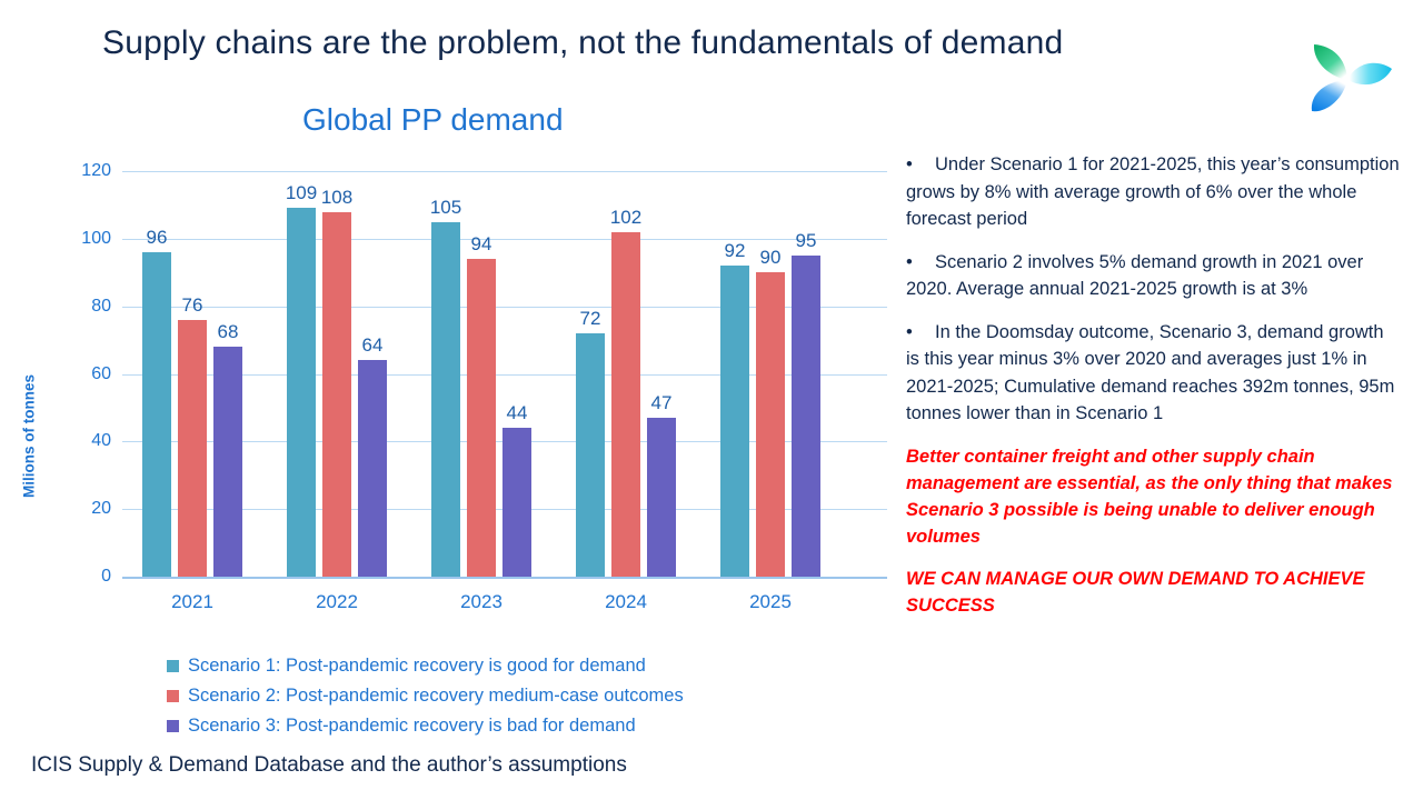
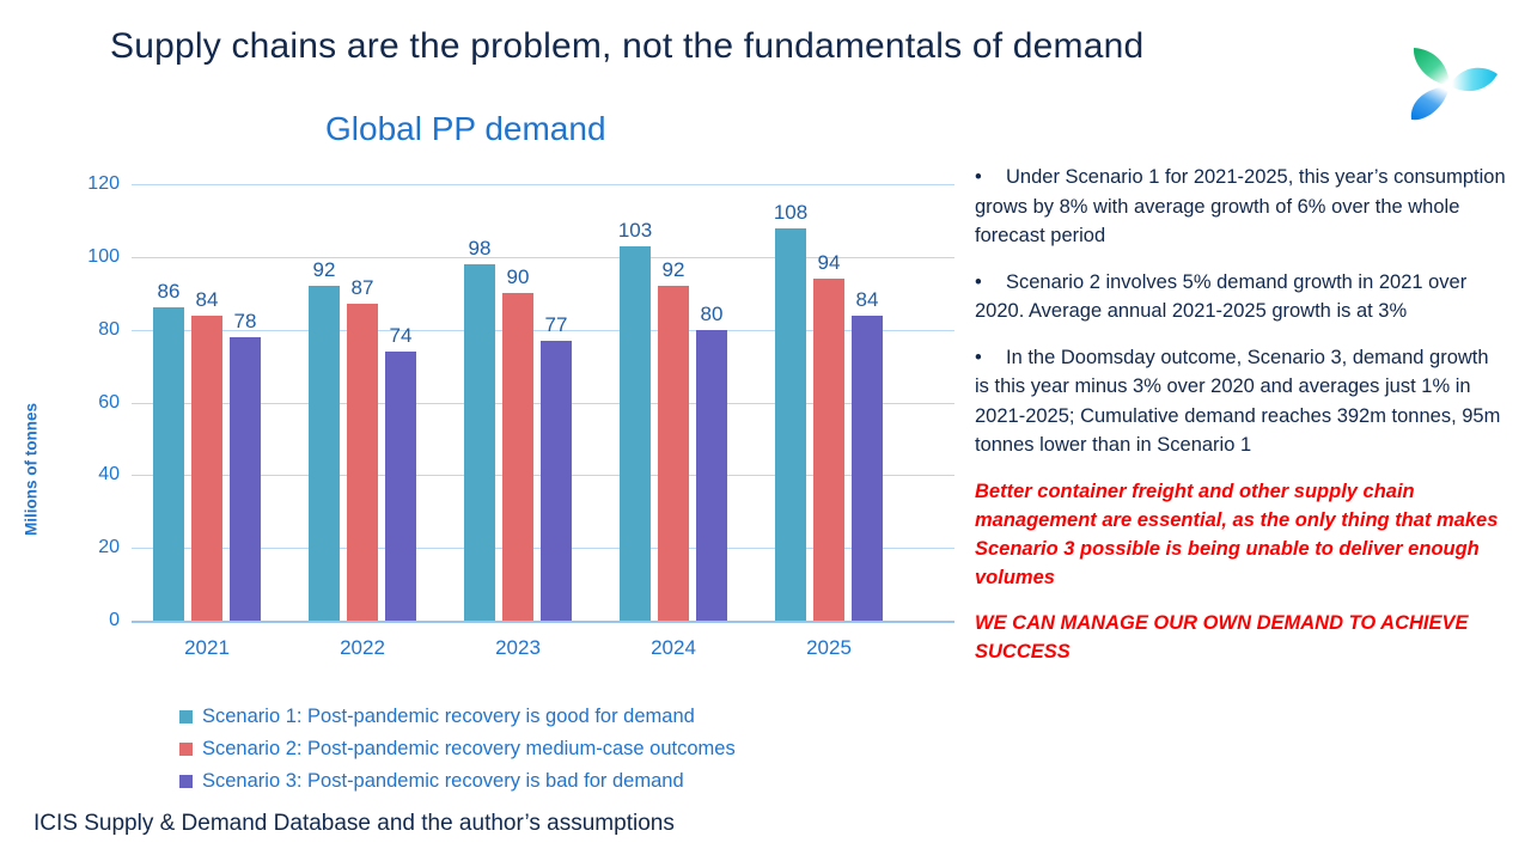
Scenario 1: Post-pandemic recovery is good for demand/2021: 96 -> 86
Scenario 2: Post-pandemic recovery medium-case outcomes/2021: 76 -> 84
Scenario 3: Post-pandemic recovery is bad for demand/2021: 68 -> 78
Scenario 1: Post-pandemic recovery is good for demand/2022: 109 -> 92
Scenario 2: Post-pandemic recovery medium-case outcomes/2022: 108 -> 87
Scenario 3: Post-pandemic recovery is bad for demand/2022: 64 -> 74
Scenario 1: Post-pandemic recovery is good for demand/2023: 105 -> 98
Scenario 2: Post-pandemic recovery medium-case outcomes/2023: 94 -> 90
Scenario 3: Post-pandemic recovery is bad for demand/2023: 44 -> 77
Scenario 1: Post-pandemic recovery is good for demand/2024: 72 -> 103
Scenario 2: Post-pandemic recovery medium-case outcomes/2024: 102 -> 92
Scenario 3: Post-pandemic recovery is bad for demand/2024: 47 -> 80
Scenario 1: Post-pandemic recovery is good for demand/2025: 92 -> 108
Scenario 2: Post-pandemic recovery medium-case outcomes/2025: 90 -> 94
Scenario 3: Post-pandemic recovery is bad for demand/2025: 95 -> 84
